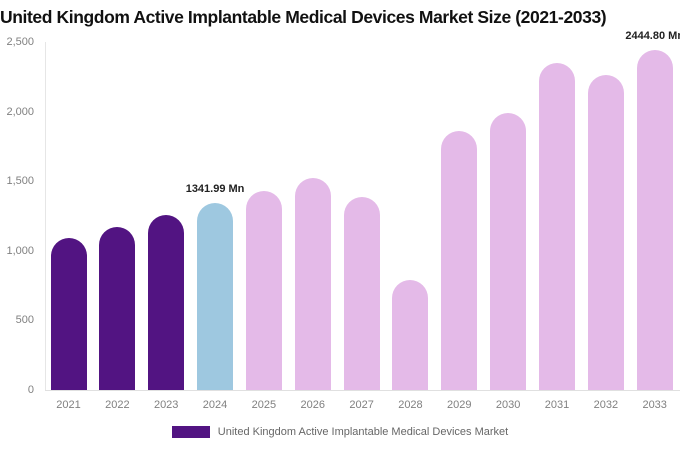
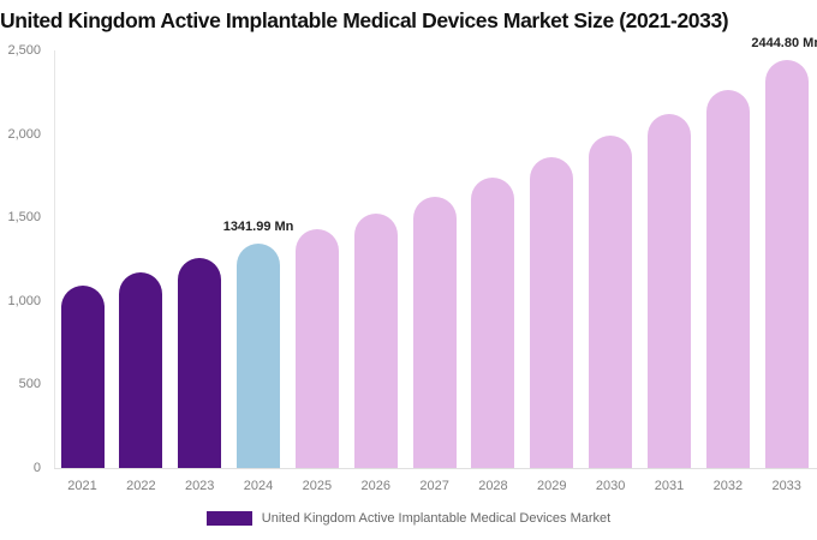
2027: 1390 -> 1620
2028: 790 -> 1740
2031: 2350 -> 2120
